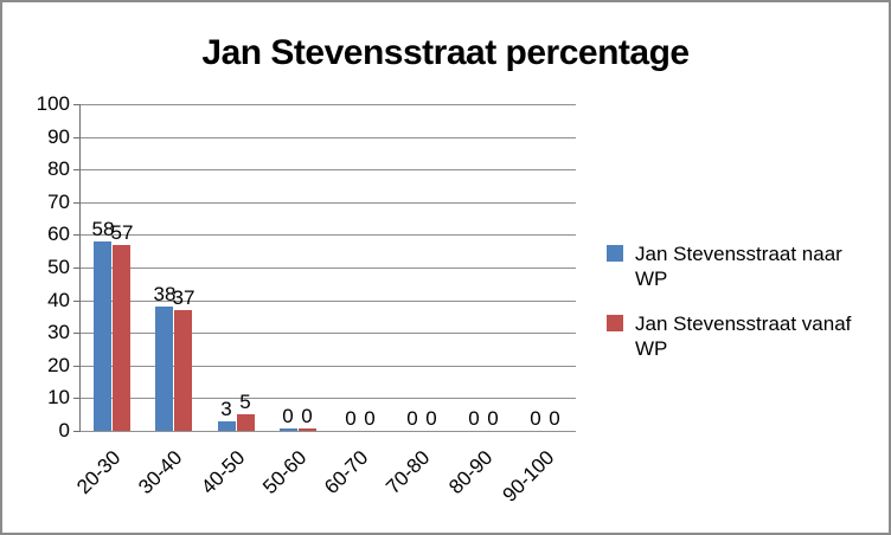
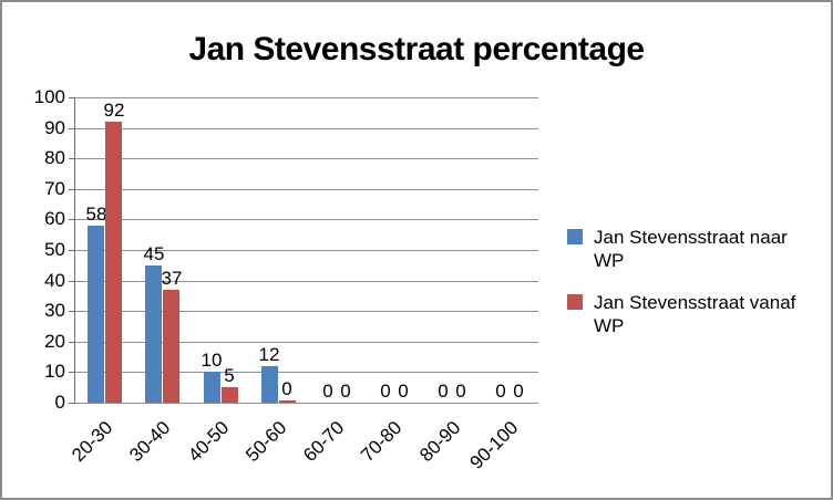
Jan Stevensstraat vanaf WP/20-30: 57 -> 92
Jan Stevensstraat naar WP/30-40: 38 -> 45
Jan Stevensstraat naar WP/40-50: 3 -> 10
Jan Stevensstraat naar WP/50-60: 0 -> 12
